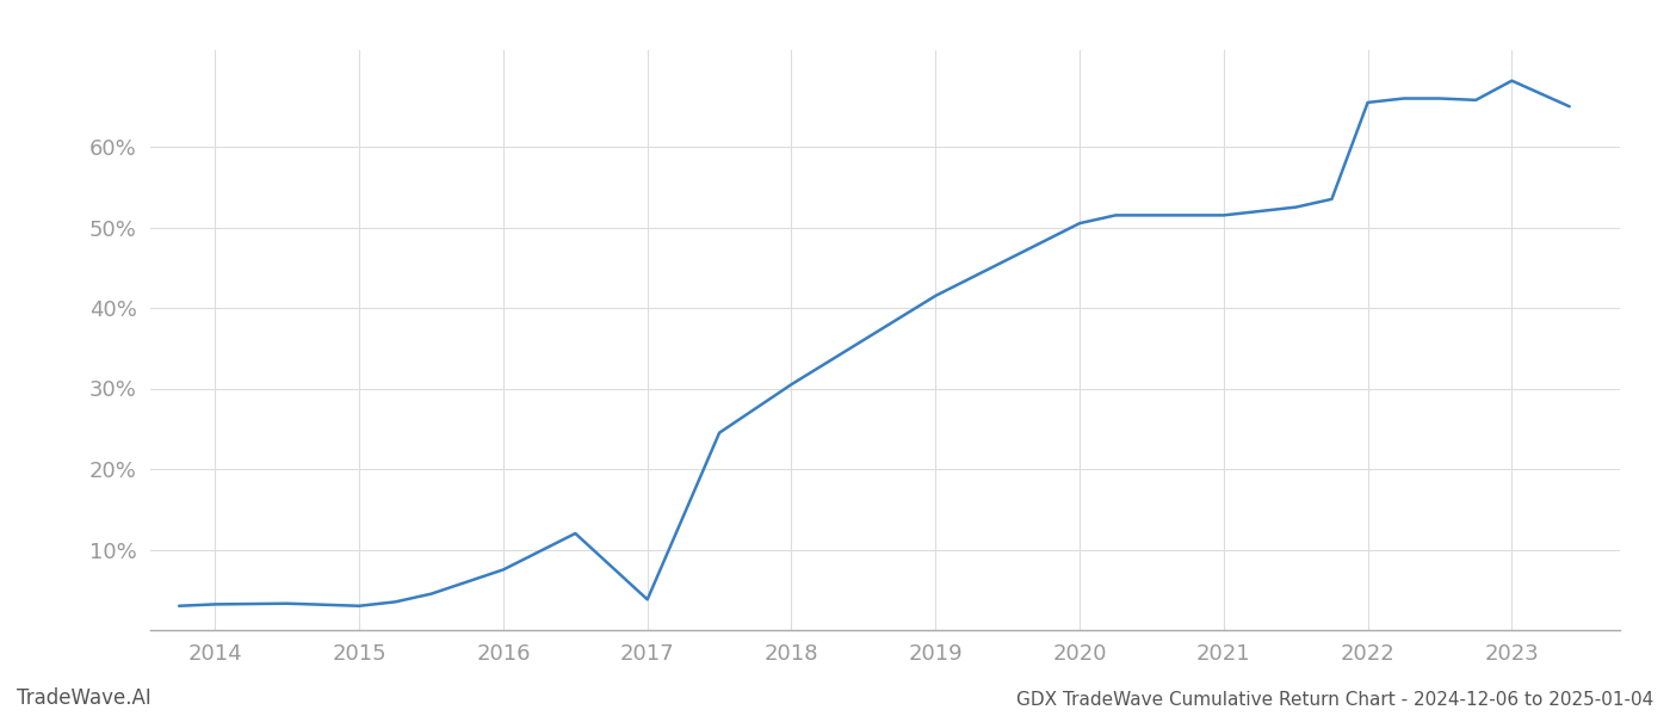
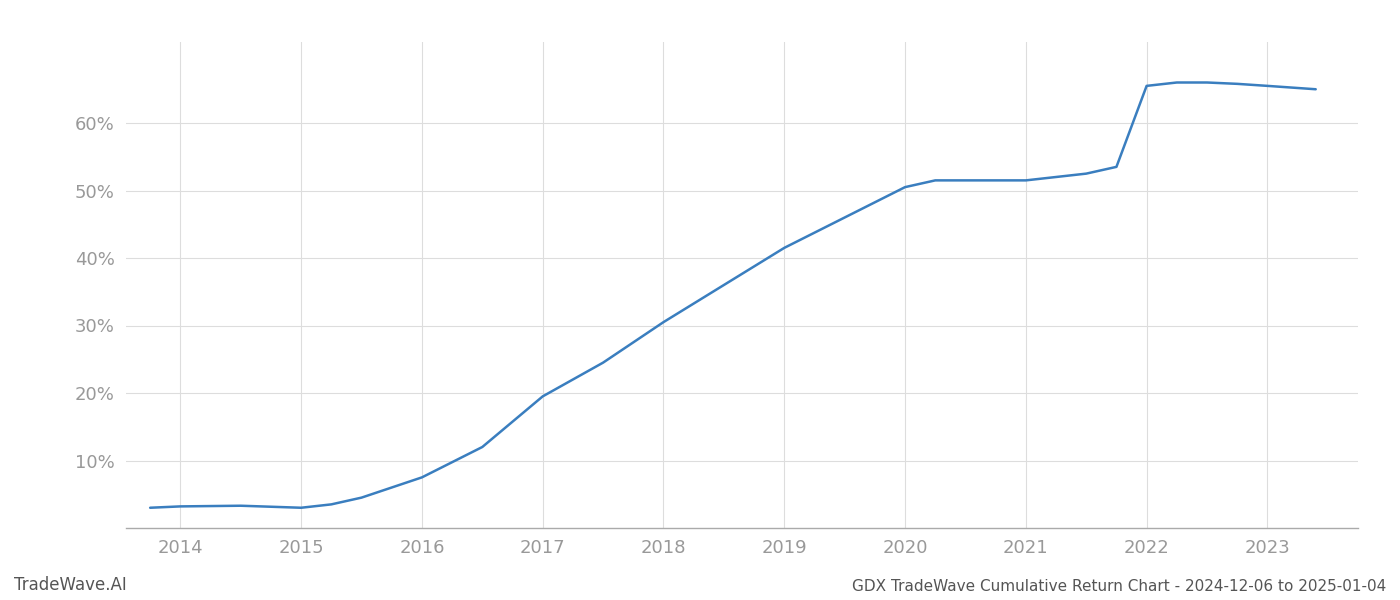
2017: 3.8% -> 19.5%
2023: 68.2% -> 65.5%
